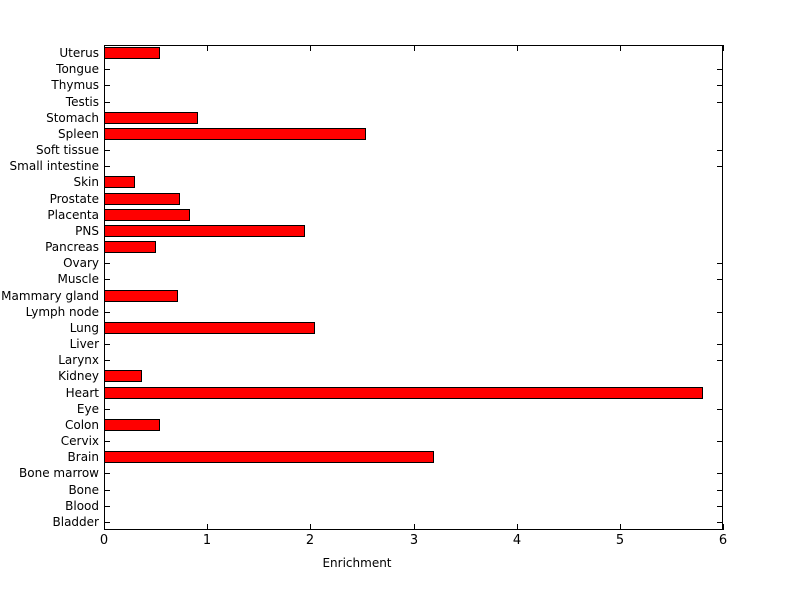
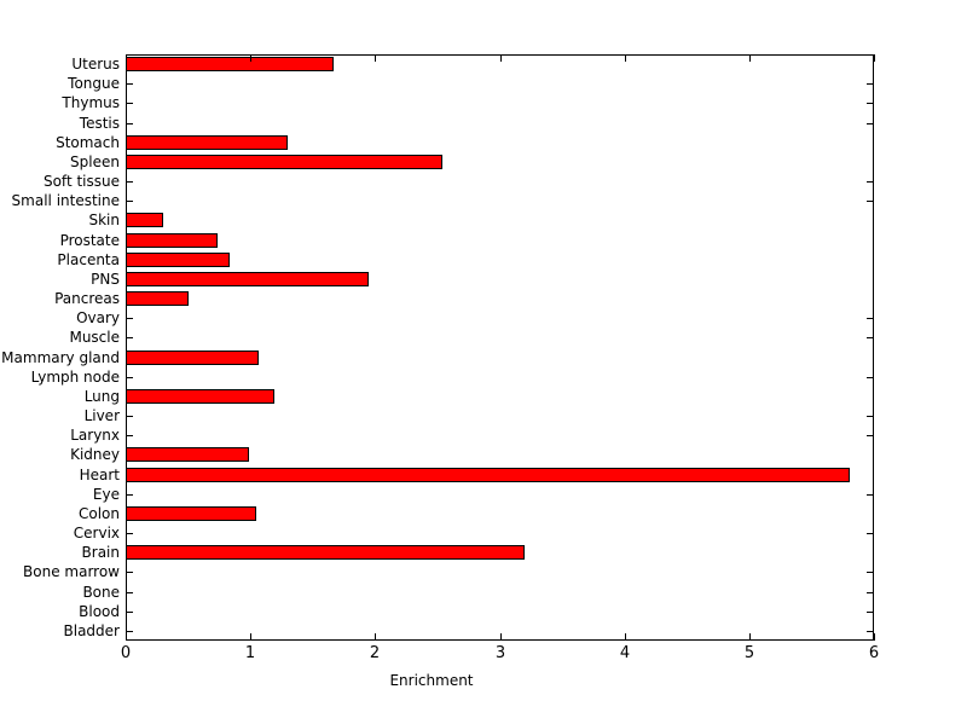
Uterus: 0.54 -> 1.67
Stomach: 0.91 -> 1.30
Mammary gland: 0.72 -> 1.07
Lung: 2.05 -> 1.19
Kidney: 0.37 -> 0.99
Colon: 0.54 -> 1.05
